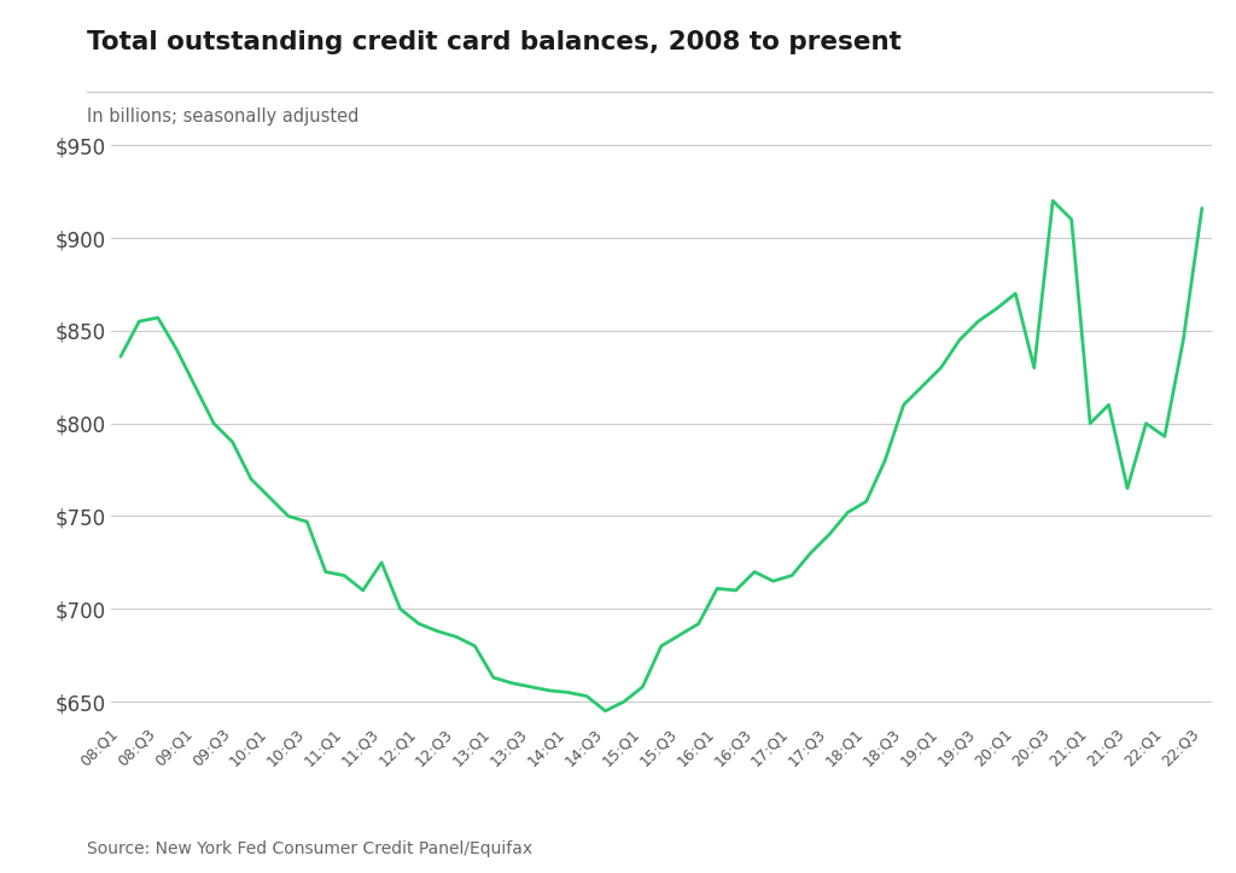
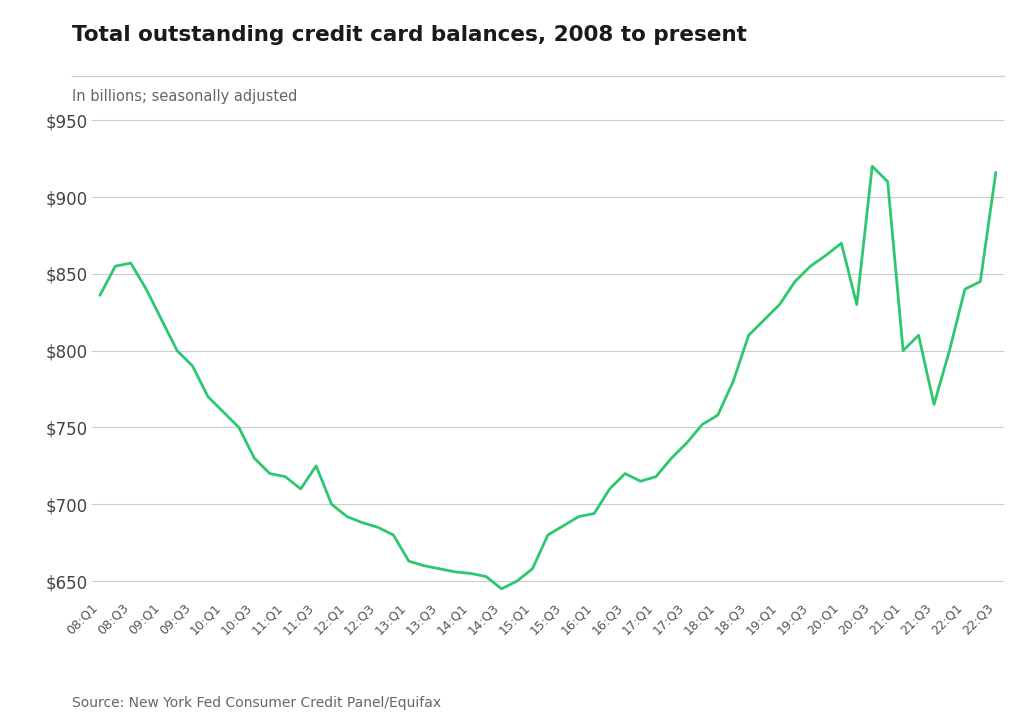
10:Q3: $747 -> $730
16:Q1: $711 -> $694
22:Q1: $793 -> $840
